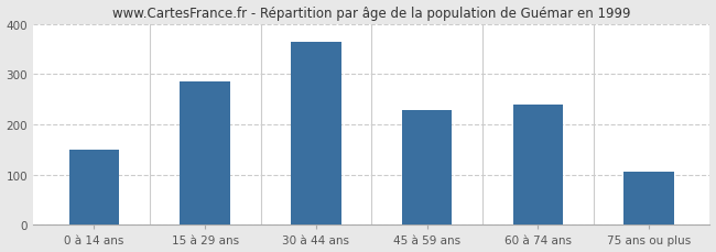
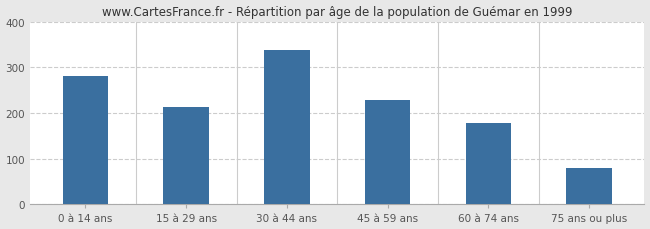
0 à 14 ans: 150 -> 281
15 à 29 ans: 285 -> 213
30 à 44 ans: 365 -> 337
60 à 74 ans: 240 -> 179
75 ans ou plus: 105 -> 80
